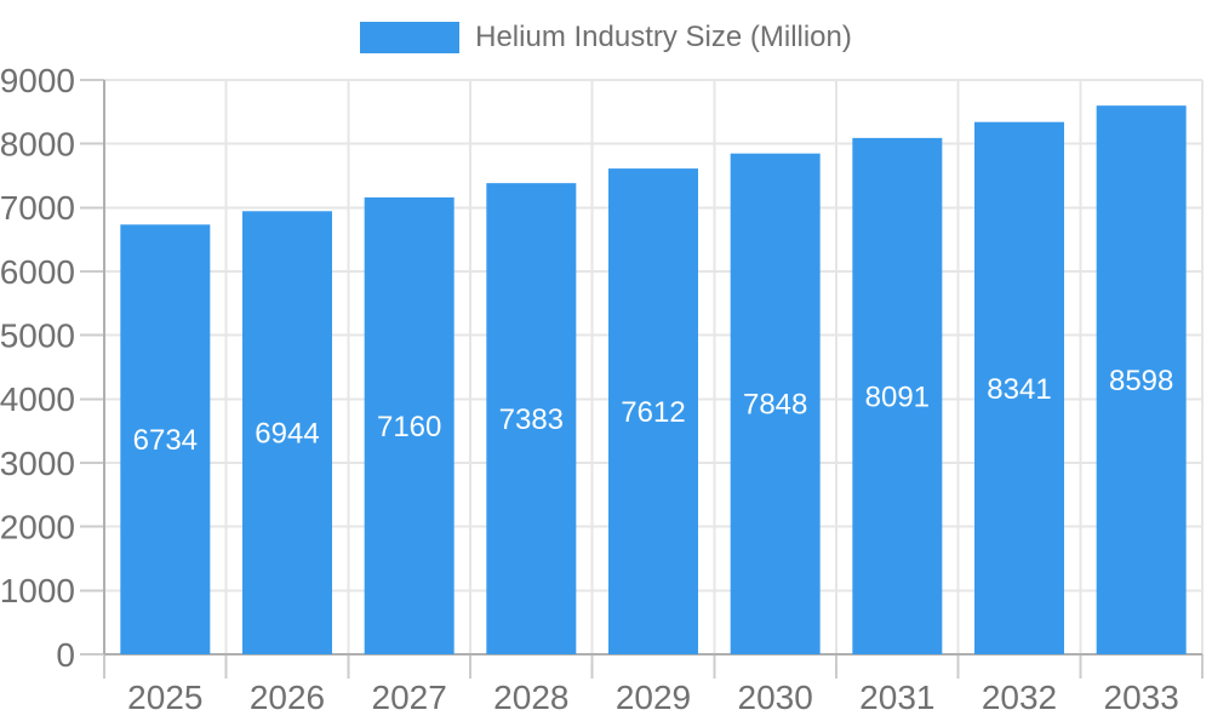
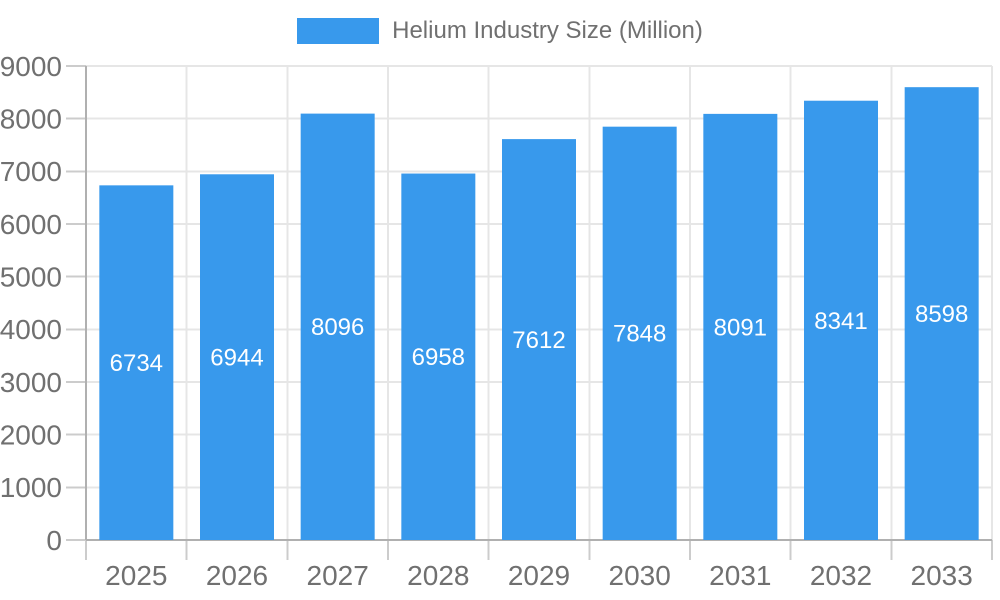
2027: 7160 -> 8096
2028: 7383 -> 6958
